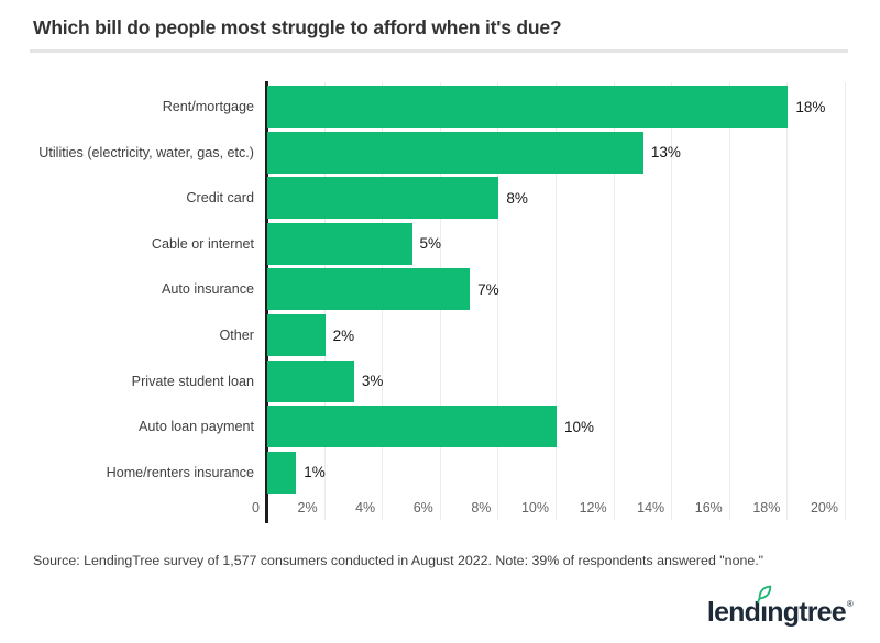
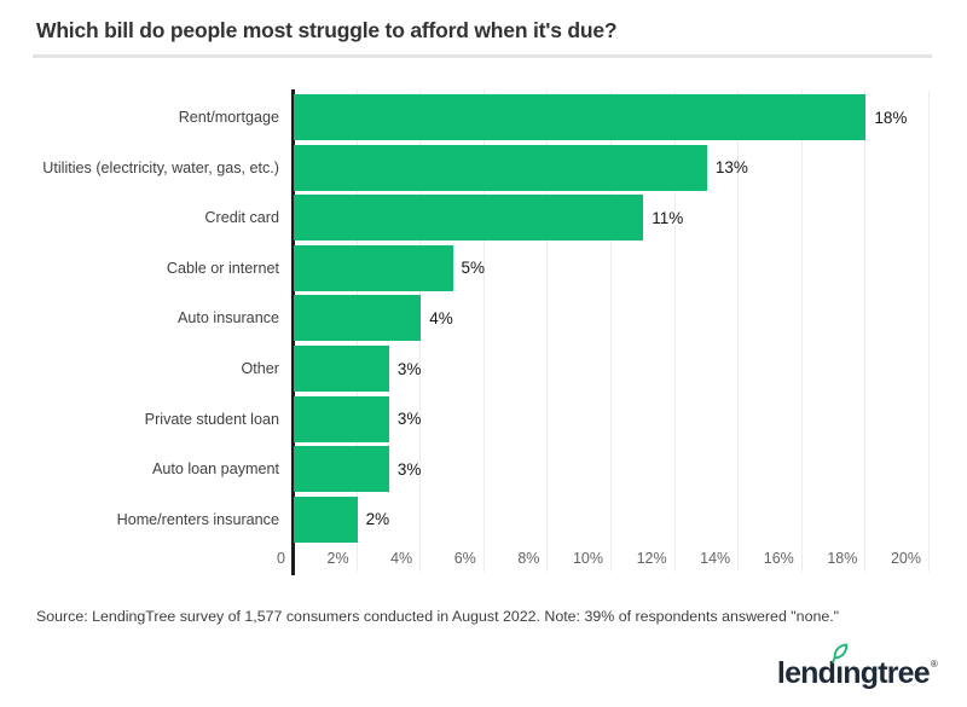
Credit card: 8% -> 11%
Auto insurance: 7% -> 4%
Other: 2% -> 3%
Auto loan payment: 10% -> 3%
Home/renters insurance: 1% -> 2%
